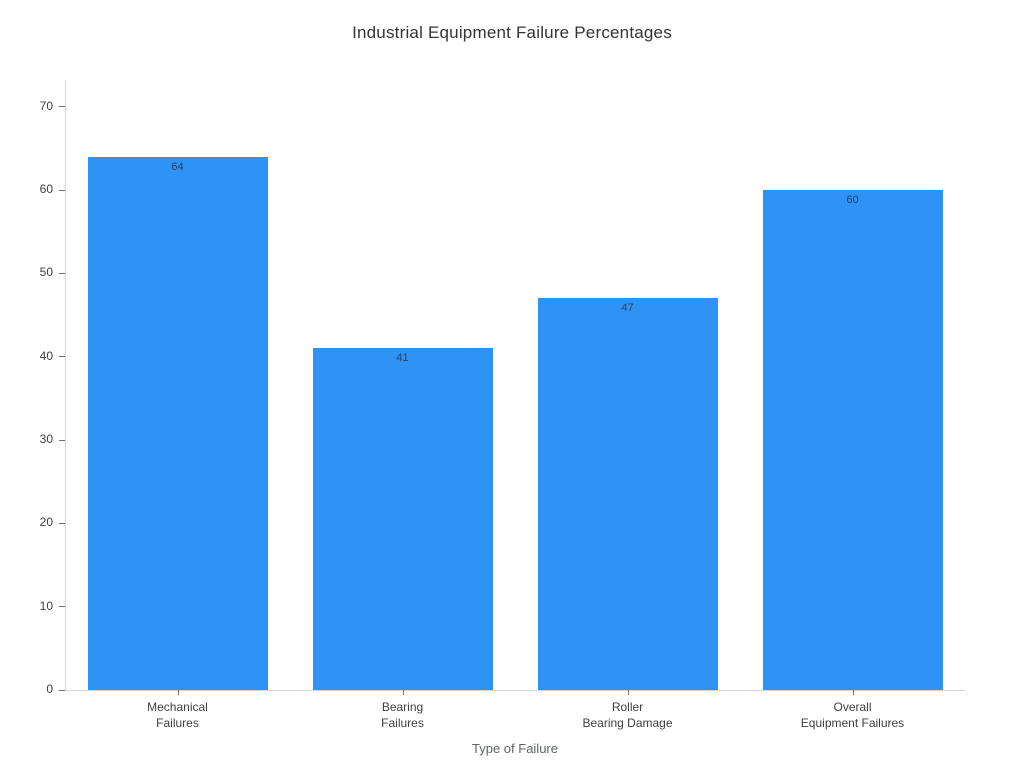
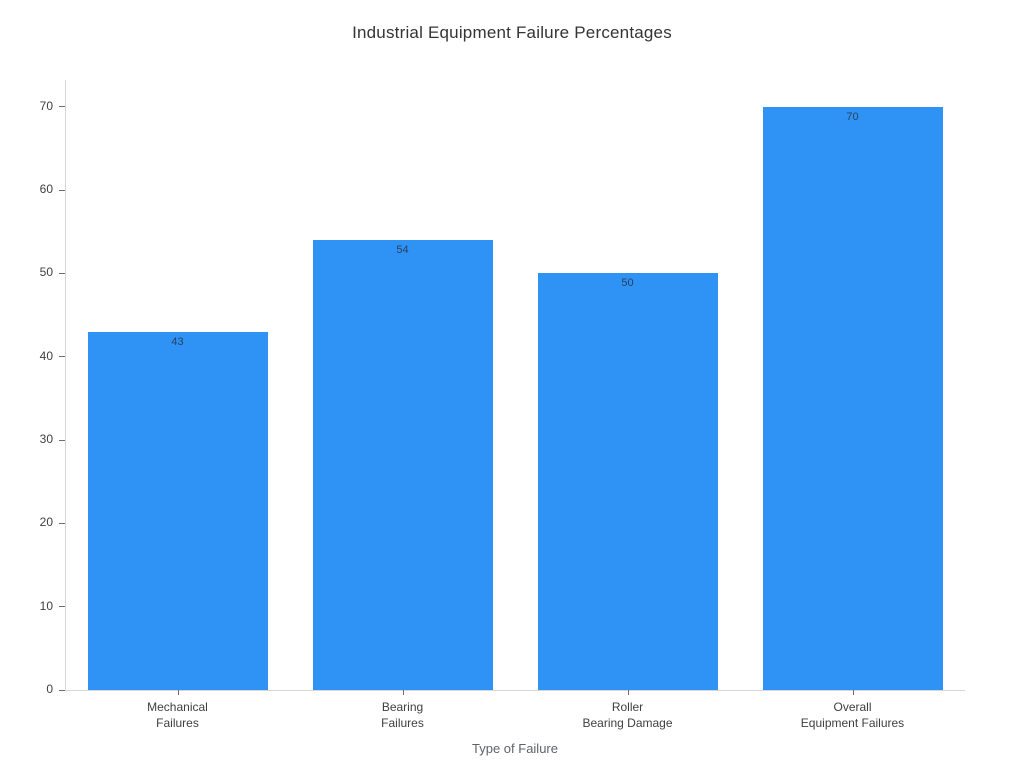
Mechanical Failures: 64 -> 43
Bearing Failures: 41 -> 54
Roller Bearing Damage: 47 -> 50
Overall Equipment Failures: 60 -> 70
